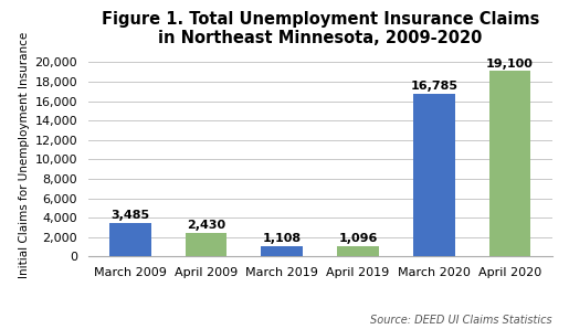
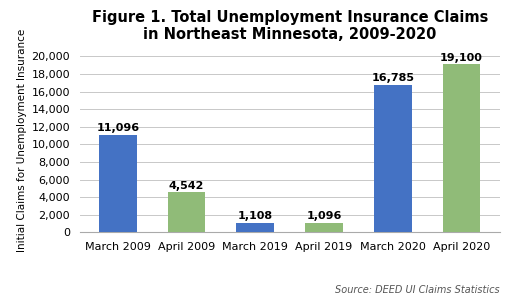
March 2009: 3,485 -> 11,096
April 2009: 2,430 -> 4,542
